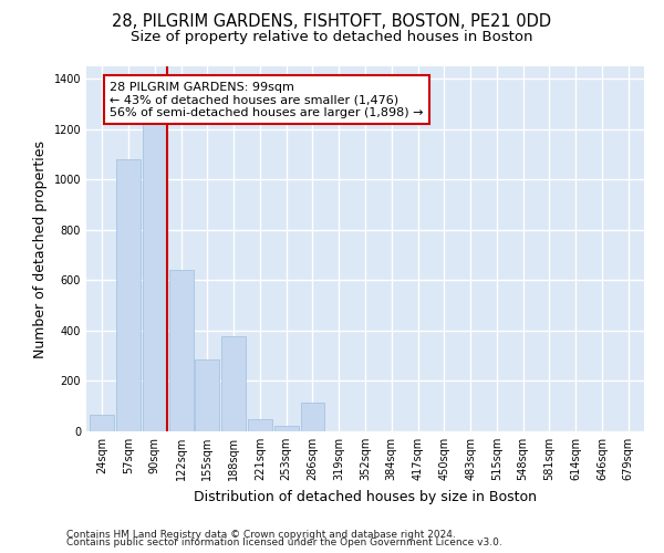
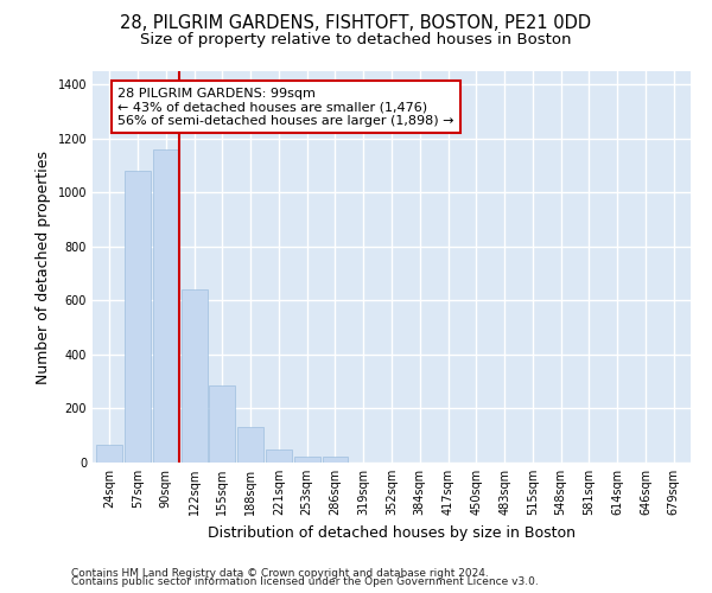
90sqm: 1225 -> 1160
188sqm: 380 -> 130
286sqm: 115 -> 20
